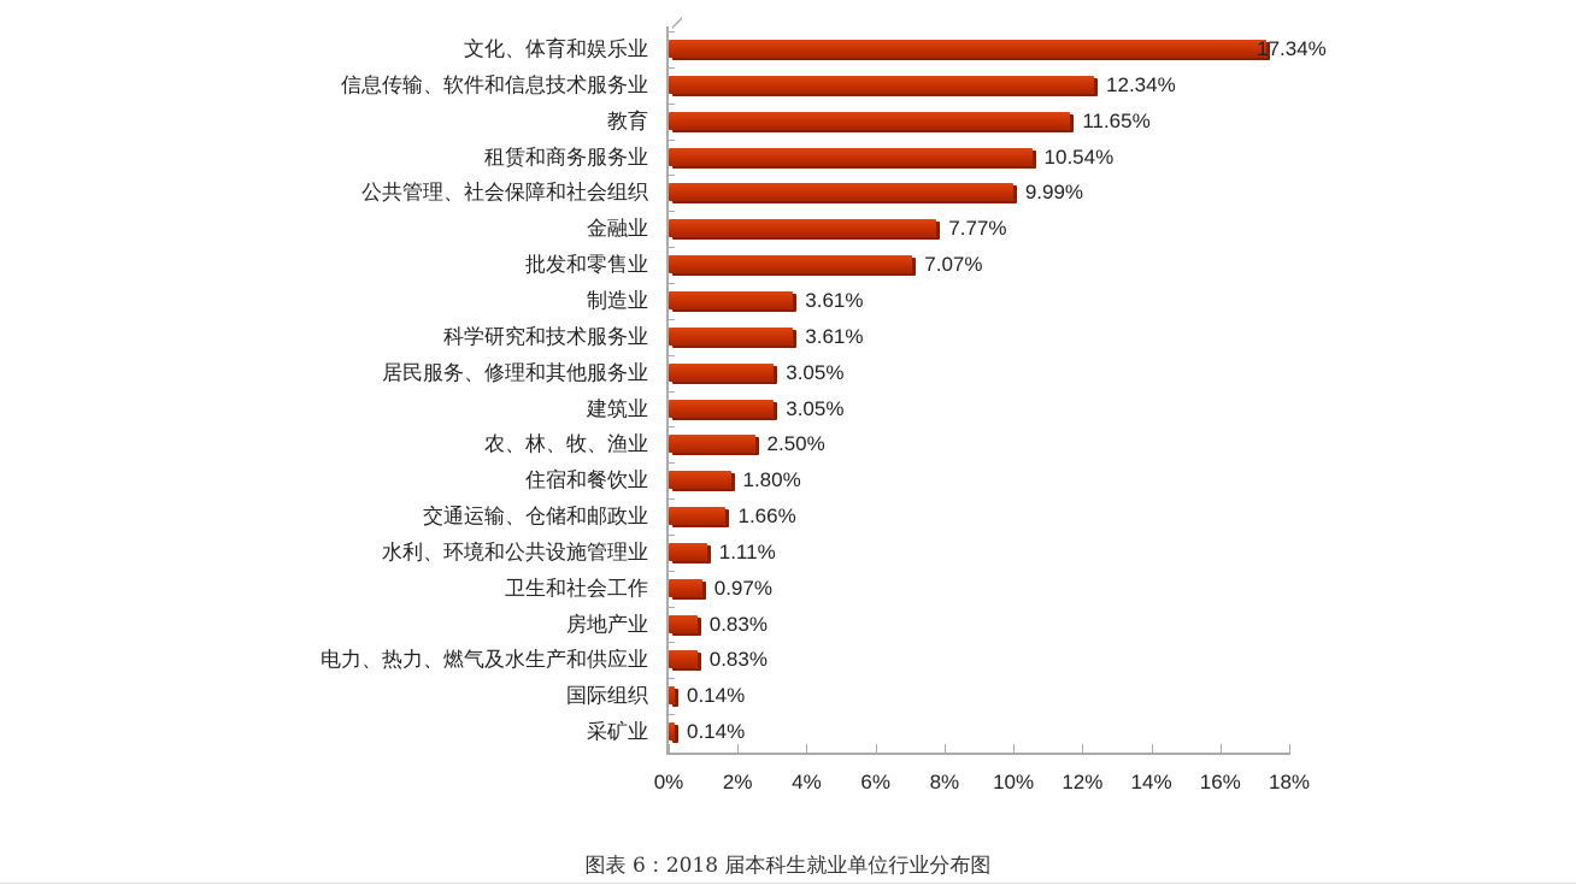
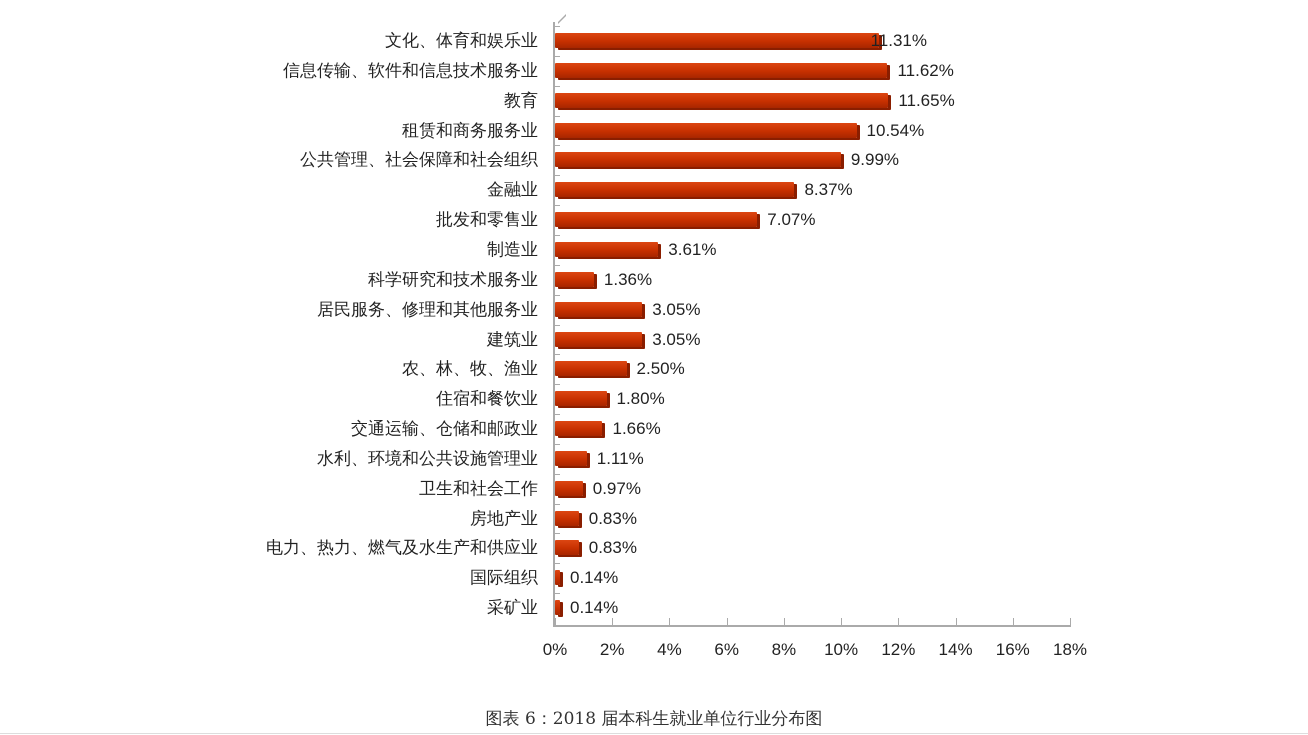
文化、体育和娱乐业: 17.34% -> 11.31%
信息传输、软件和信息技术服务业: 12.34% -> 11.62%
金融业: 7.77% -> 8.37%
科学研究和技术服务业: 3.61% -> 1.36%
